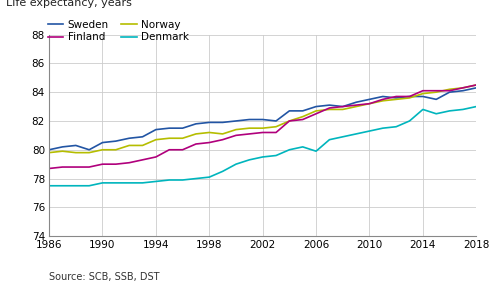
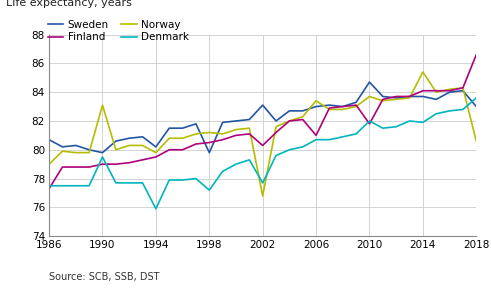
Sweden/1986: 80.0 -> 80.7
Norway/1986: 79.8 -> 79.0
Finland/1986: 78.7 -> 77.3
Sweden/1990: 80.5 -> 79.8
Norway/1990: 80.0 -> 83.1
Denmark/1990: 77.7 -> 79.5
Sweden/1994: 81.4 -> 80.2
Norway/1994: 80.7 -> 79.8
Denmark/1994: 77.8 -> 75.9
Sweden/1998: 81.9 -> 79.8
Denmark/1998: 78.1 -> 77.2
Sweden/2002: 82.1 -> 83.1
Norway/2002: 81.5 -> 76.8
Finland/2002: 81.2 -> 80.3
Denmark/2002: 79.5 -> 77.7
Norway/2006: 82.7 -> 83.4
Finland/2006: 82.5 -> 81.0
Denmark/2006: 79.9 -> 80.7
Sweden/2010: 83.5 -> 84.7
Norway/2010: 83.2 -> 83.7
Finland/2010: 83.2 -> 81.8
Denmark/2010: 81.3 -> 82.0
Norway/2014: 83.9 -> 85.4
Denmark/2014: 82.8 -> 81.9
Sweden/2018: 84.3 -> 83.0
Norway/2018: 84.5 -> 80.6
Finland/2018: 84.5 -> 86.6
Denmark/2018: 83.0 -> 83.6
